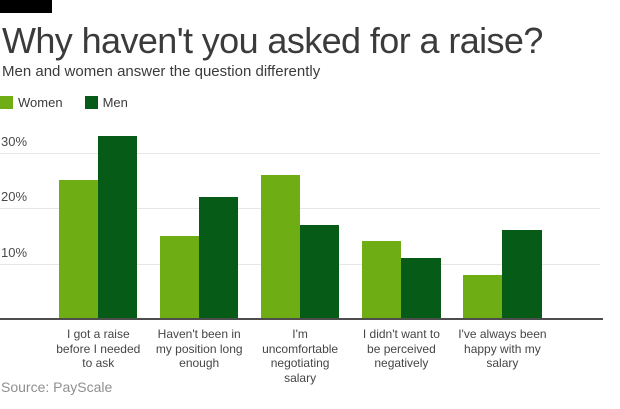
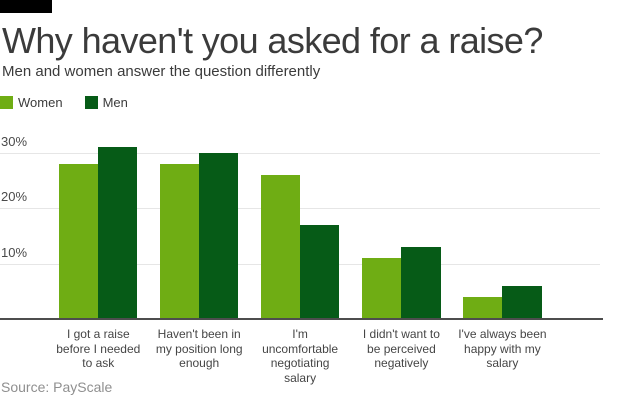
Women/I got a raise before I needed to ask: 25% -> 28%
Men/I got a raise before I needed to ask: 33% -> 31%
Women/Haven't been in my position long enough: 15% -> 28%
Men/Haven't been in my position long enough: 22% -> 30%
Women/I didn't want to be perceived negatively: 14% -> 11%
Men/I didn't want to be perceived negatively: 11% -> 13%
Women/I've always been happy with my salary: 8% -> 4%
Men/I've always been happy with my salary: 16% -> 6%
